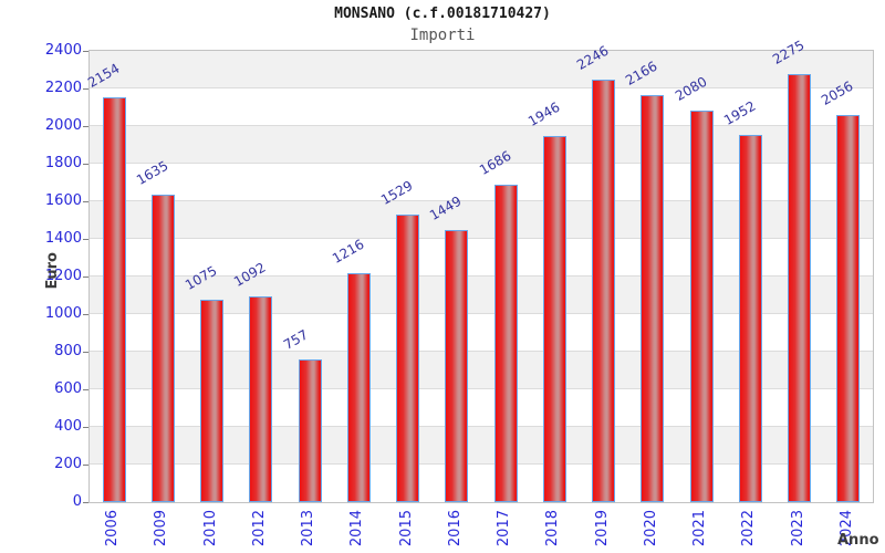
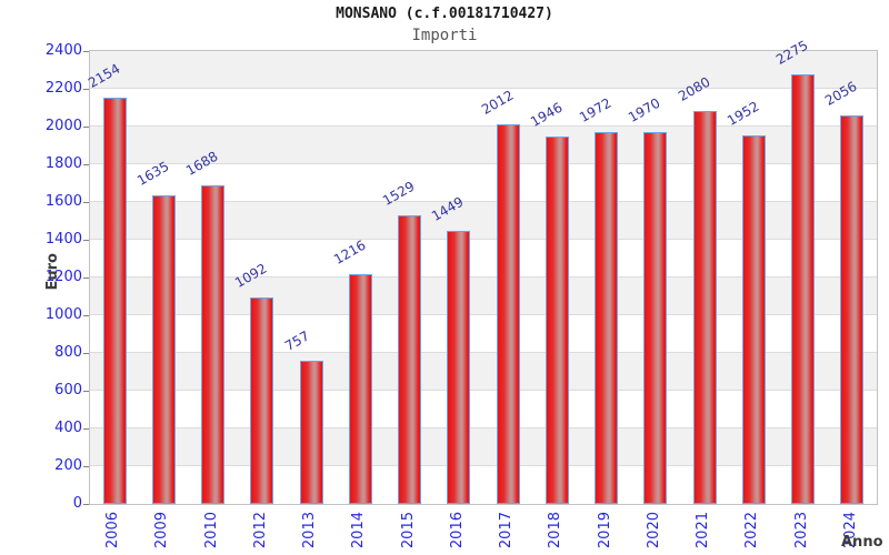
2010: 1075 -> 1688
2017: 1686 -> 2012
2019: 2246 -> 1972
2020: 2166 -> 1970
